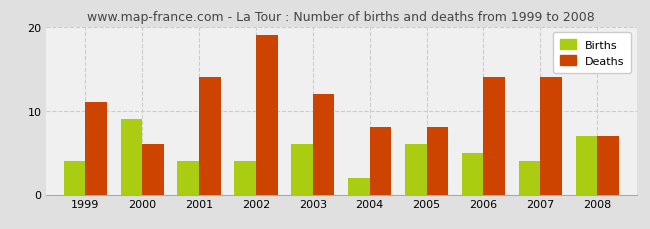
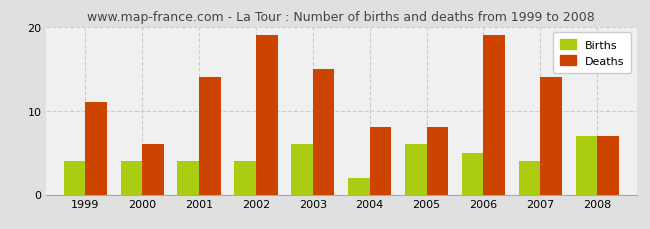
Births/2000: 9 -> 4
Deaths/2003: 12 -> 15
Deaths/2006: 14 -> 19
